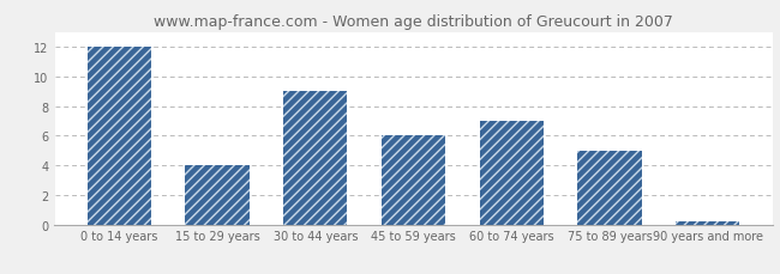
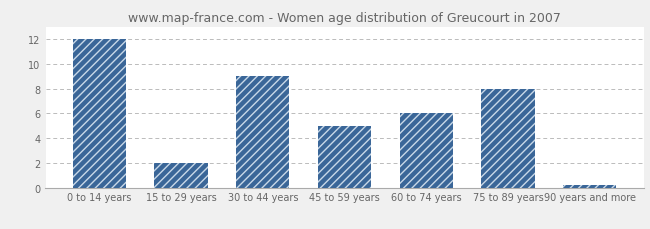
15 to 29 years: 4.0 -> 2.0
45 to 59 years: 6.0 -> 5.0
60 to 74 years: 7.0 -> 6.0
75 to 89 years: 5.0 -> 8.0
